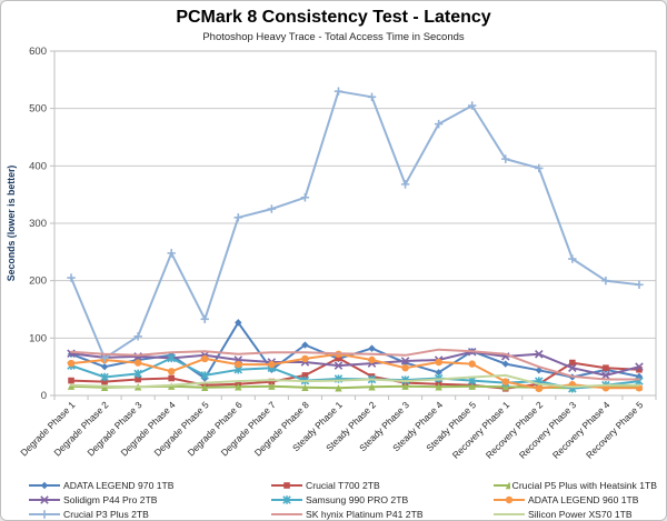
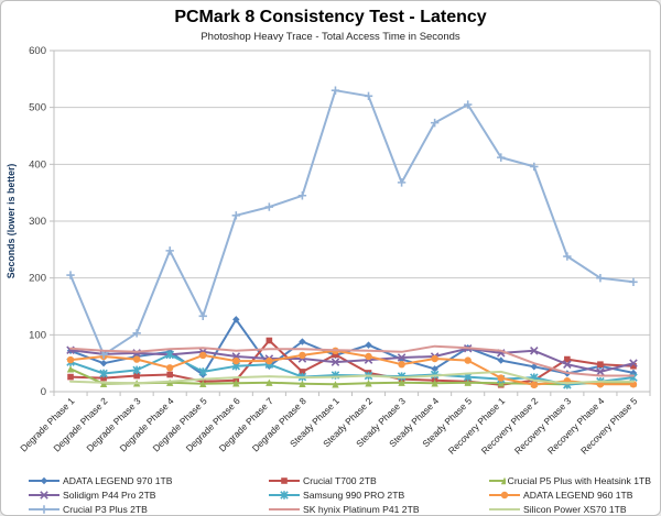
Crucial P5 Plus with Heatsink 1TB/Degrade Phase 1: 20 -> 40
Crucial T700 2TB/Degrade Phase 7: 20 -> 90
